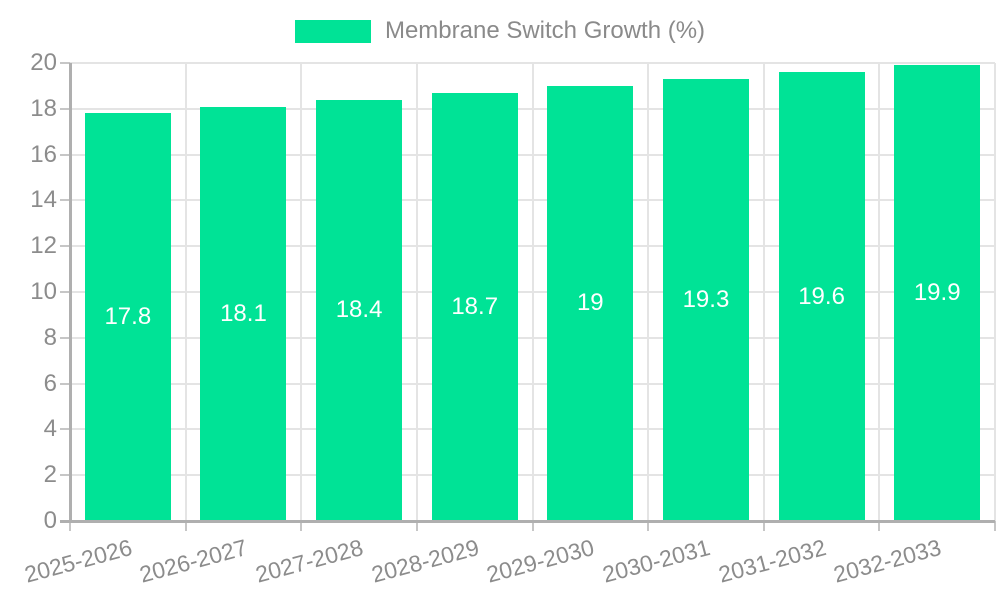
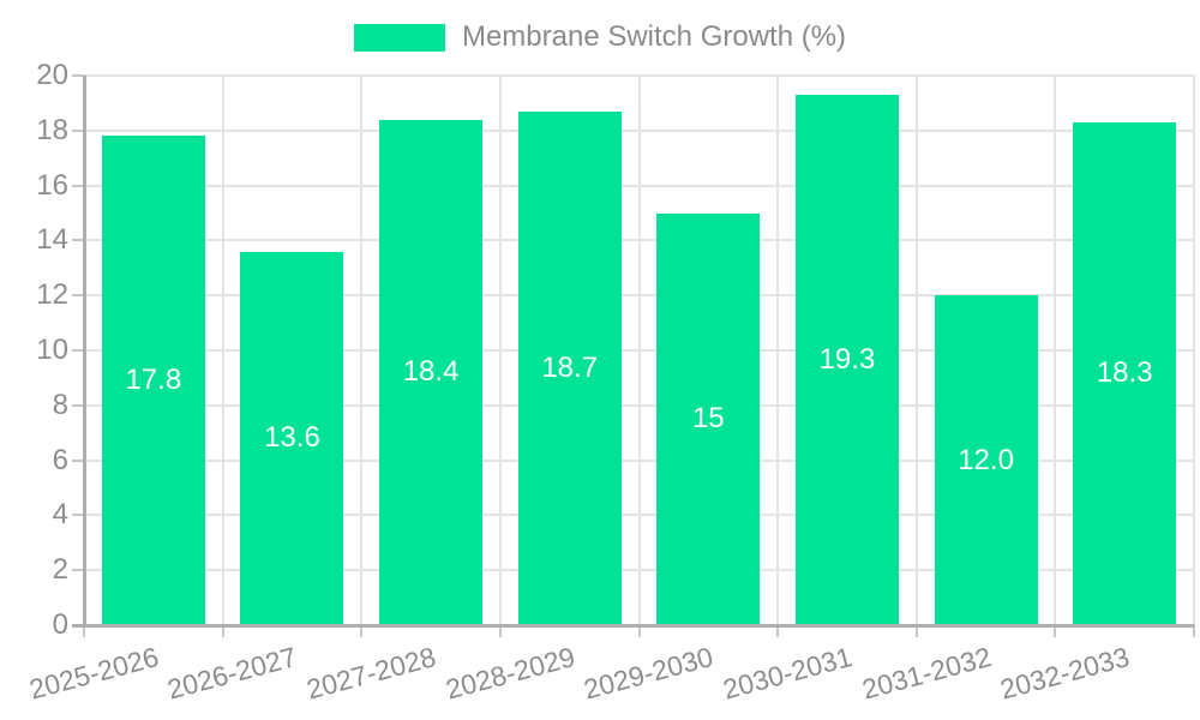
2026-2027: 18.1 -> 13.6
2029-2030: 19 -> 15
2031-2032: 19.6 -> 12.0
2032-2033: 19.9 -> 18.3
